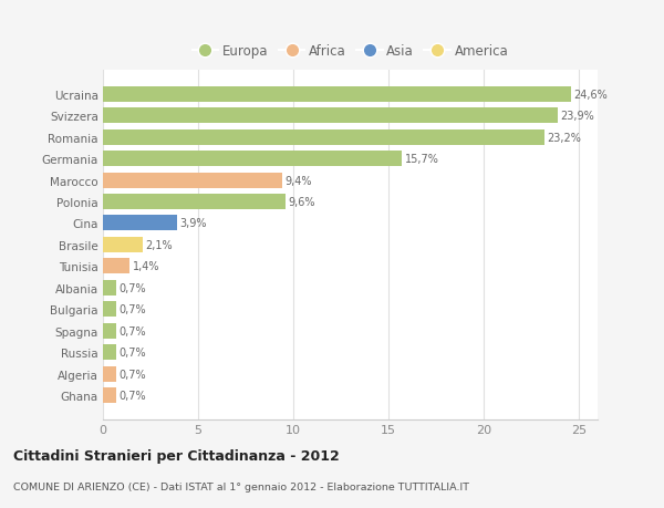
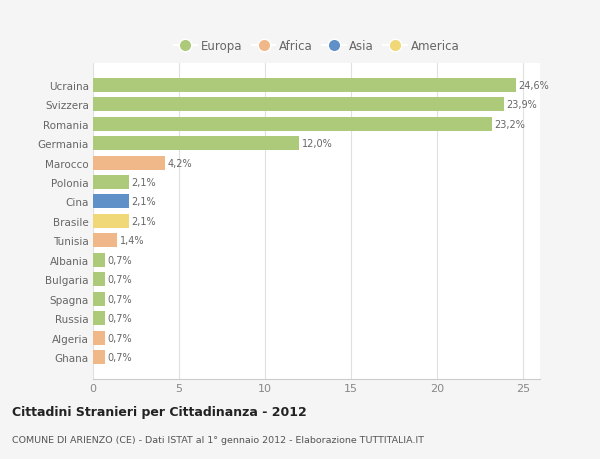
Germania: 15,7% -> 12,0%
Marocco: 9,4% -> 4,2%
Polonia: 9,6% -> 2,1%
Cina: 3,9% -> 2,1%
